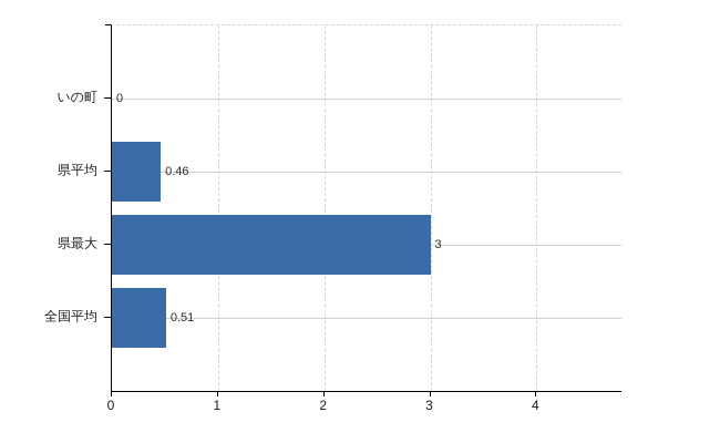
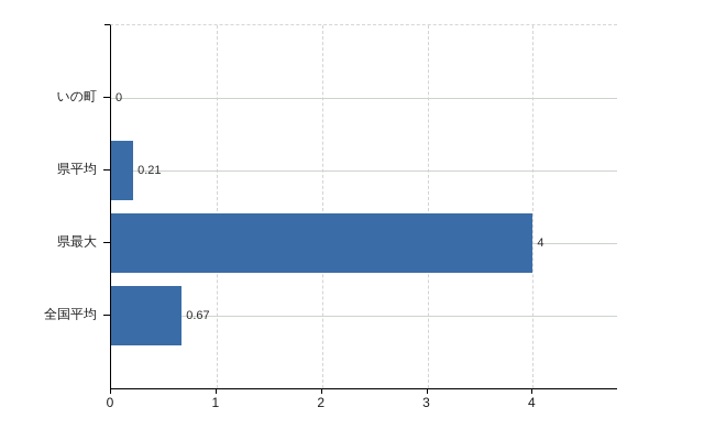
県平均: 0.46 -> 0.21
県最大: 3 -> 4
全国平均: 0.51 -> 0.67
